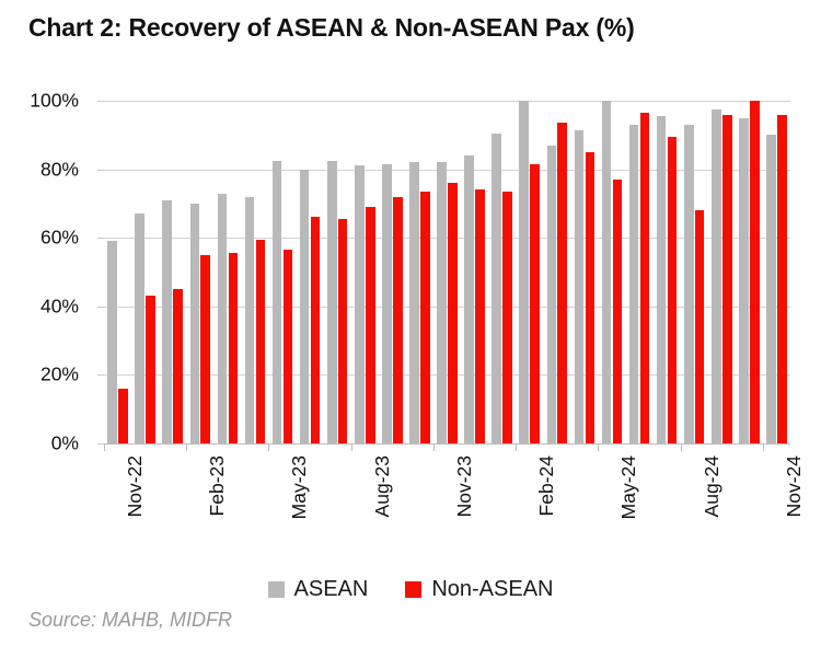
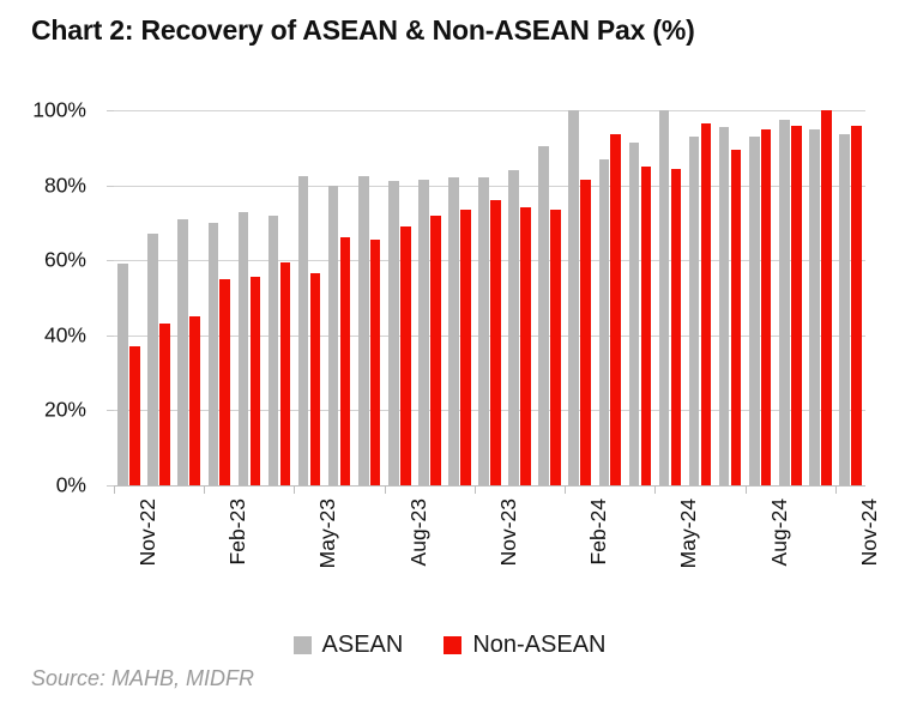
Non-ASEAN/Nov-22: 16% -> 37%
Non-ASEAN/May-24: 77% -> 84%
Non-ASEAN/Aug-24: 68% -> 95%
ASEAN/Nov-24: 90% -> 94%
